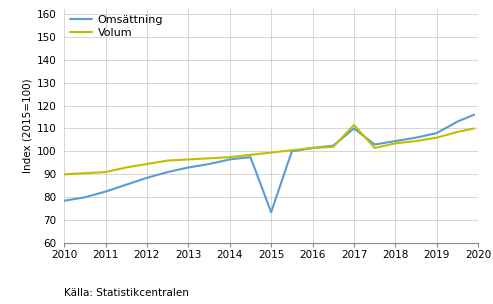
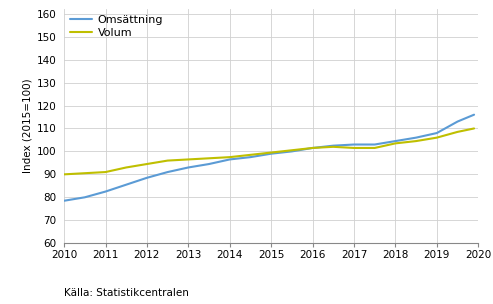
Omsättning/2015: 73.5 -> 99.0
Omsättning/2017: 110.0 -> 103.0
Volum/2017: 111.5 -> 101.5
